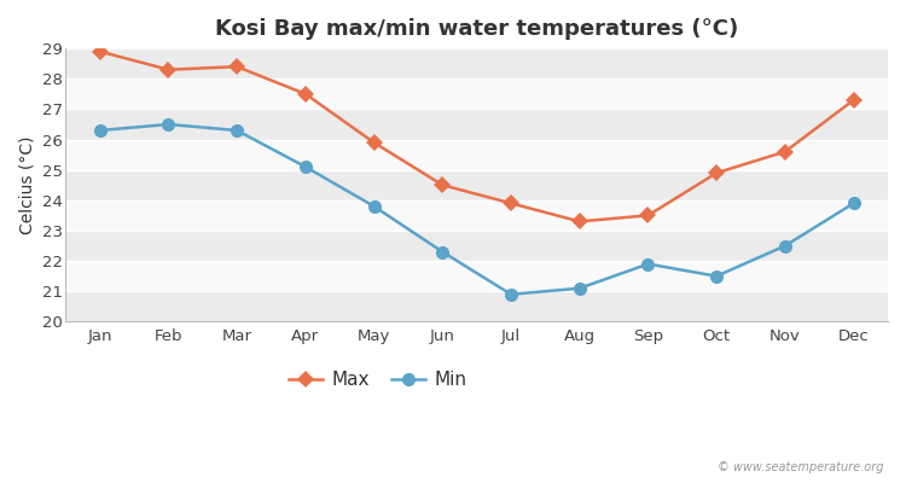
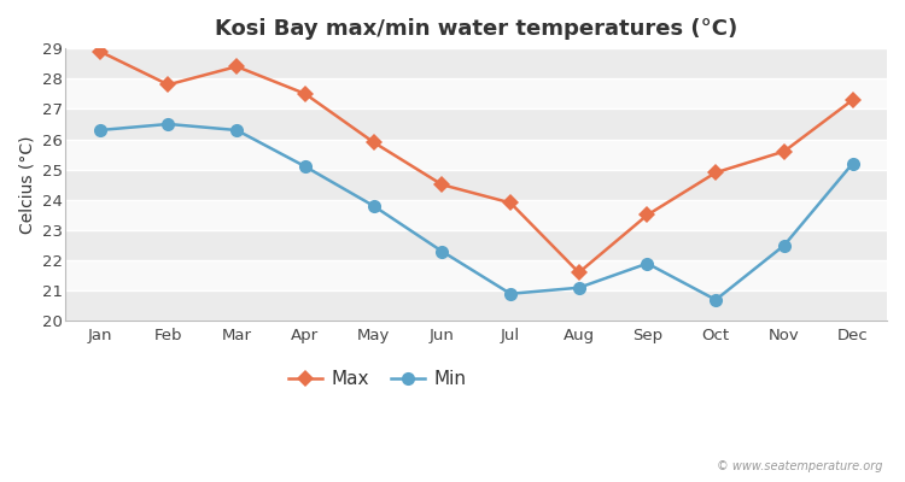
Max/Feb: 28.3 -> 27.8
Max/Aug: 23.3 -> 21.6
Min/Oct: 21.5 -> 20.7
Min/Dec: 23.9 -> 25.2
